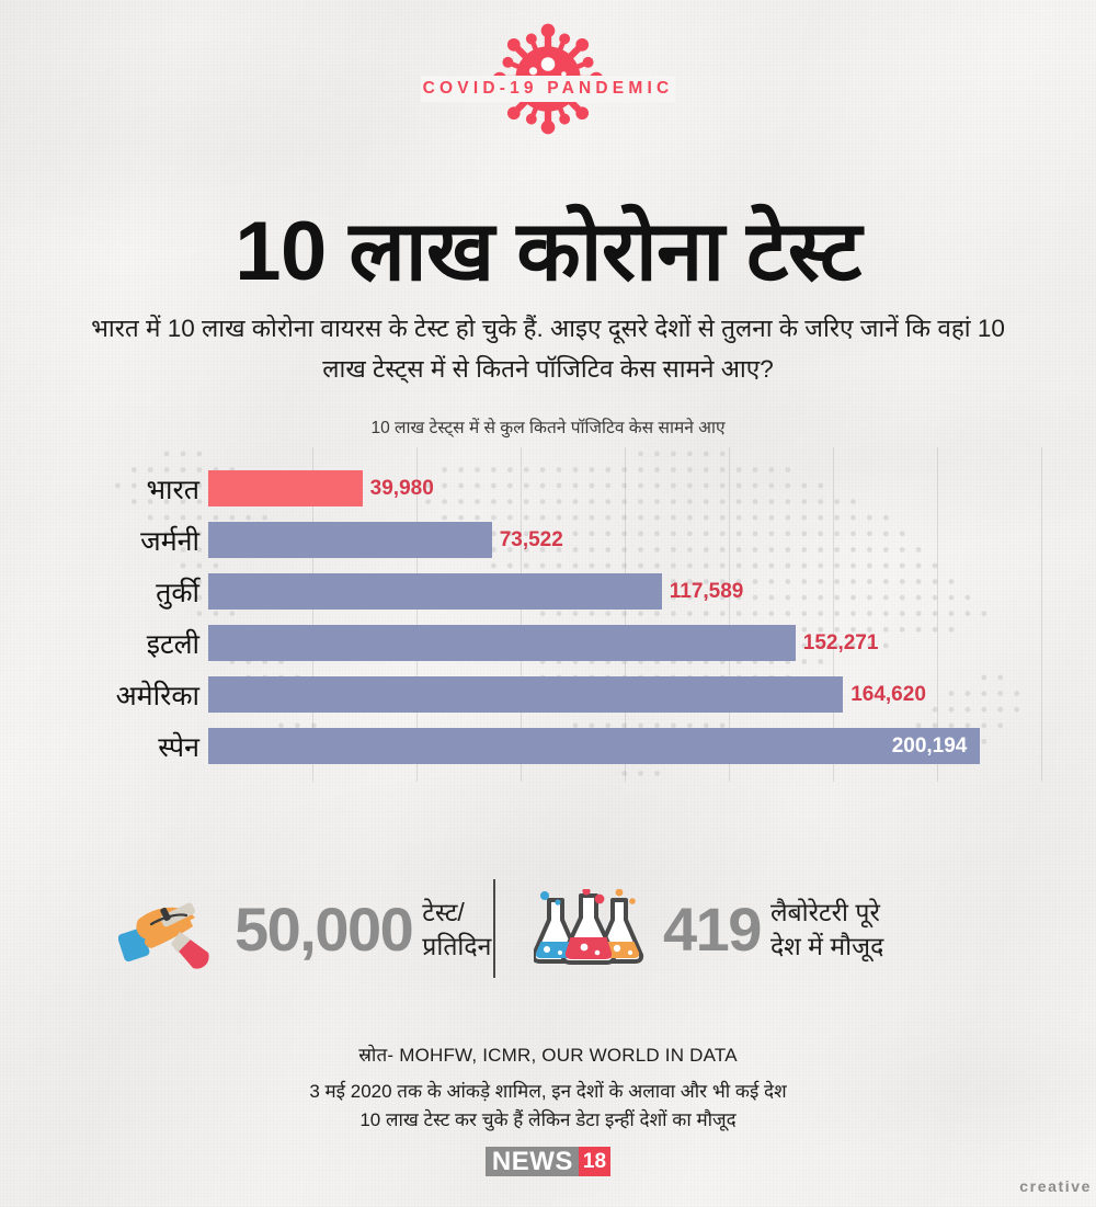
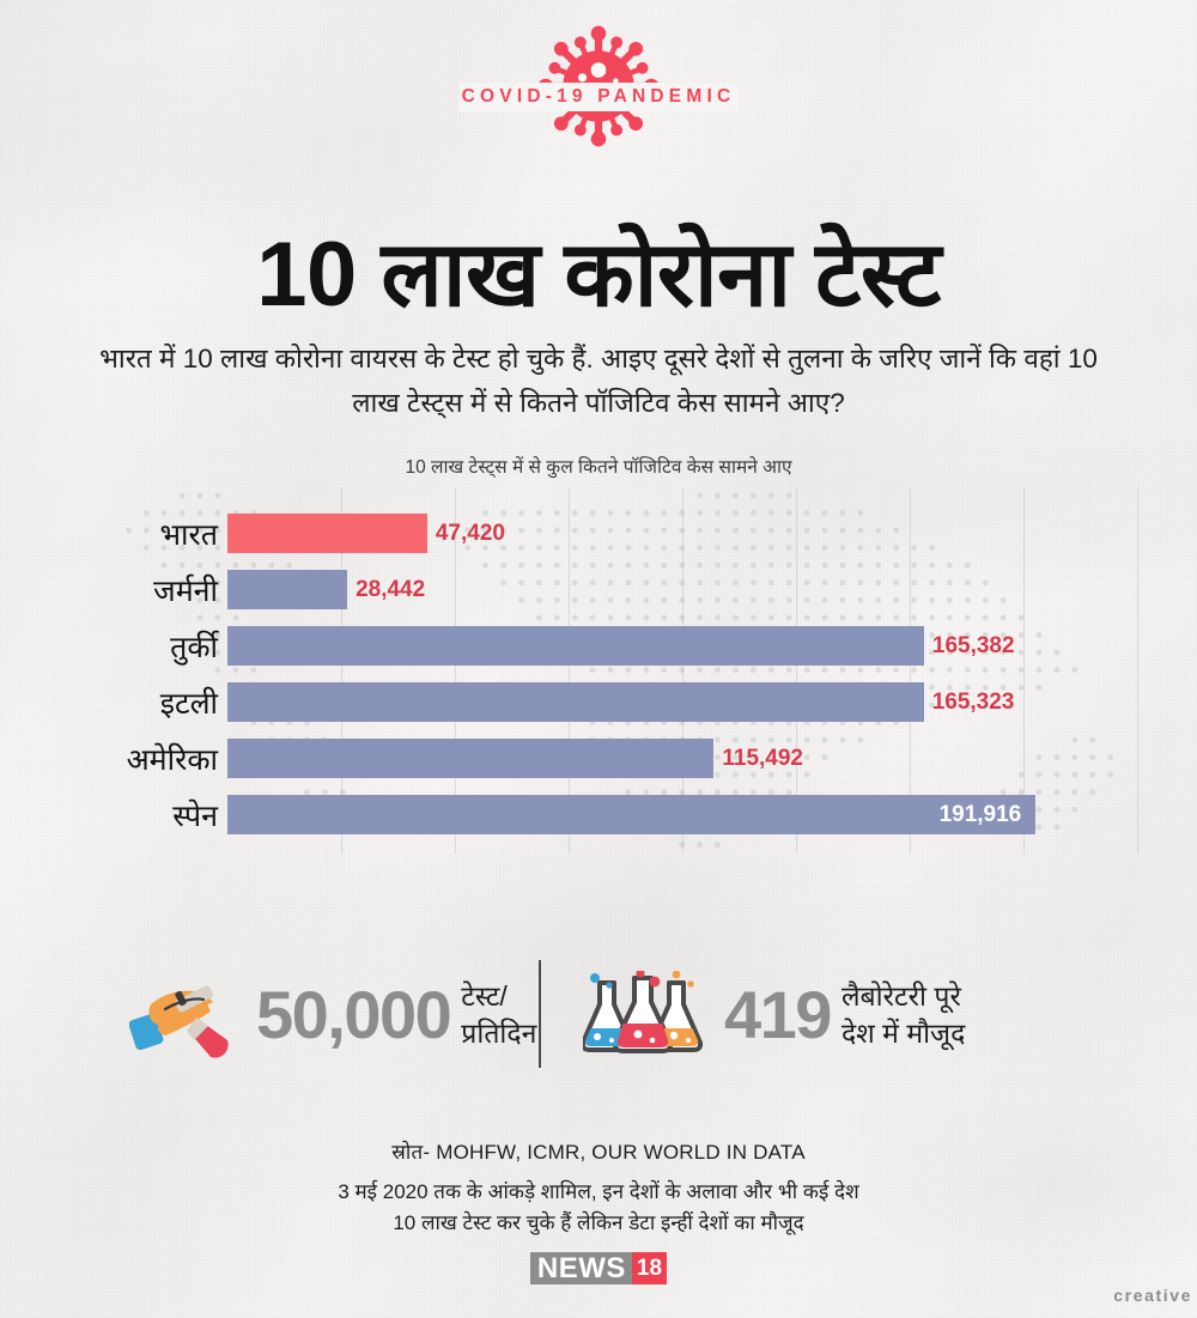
भारत: 39,980 -> 47,420
जर्मनी: 73,522 -> 28,442
तुर्की: 117,589 -> 165,382
इटली: 152,271 -> 165,323
अमेरिका: 164,620 -> 115,492
स्पेन: 200,194 -> 191,916
